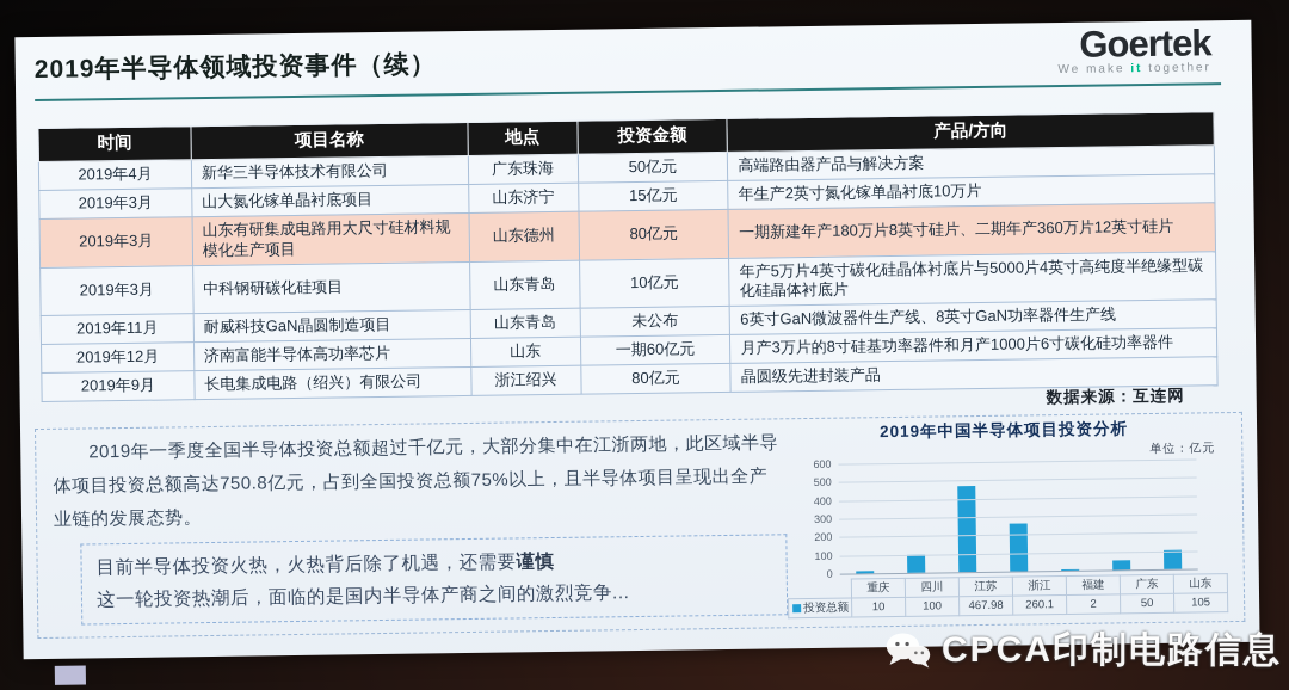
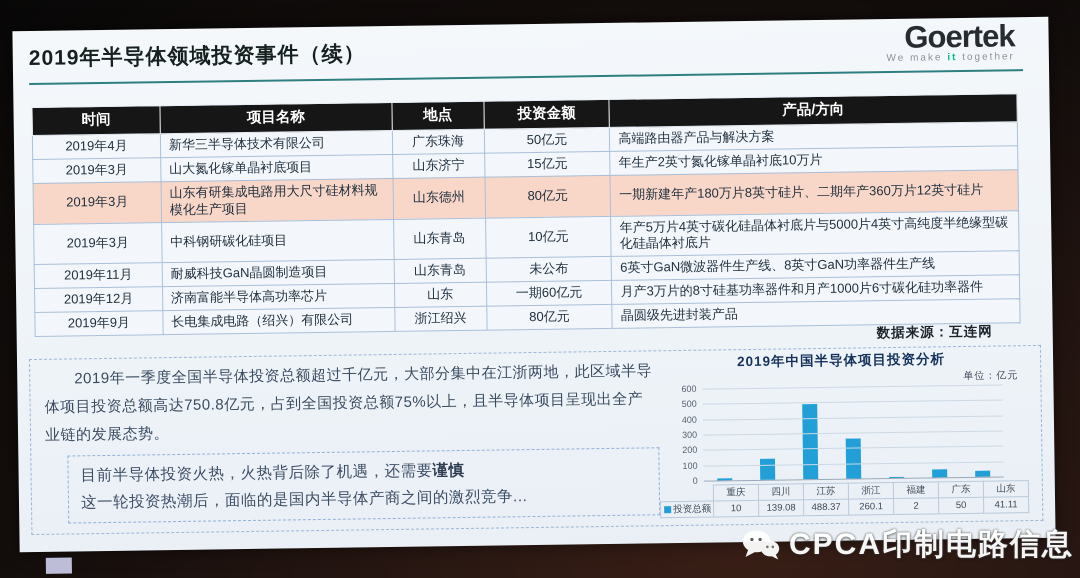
四川: 100 -> 139.08
江苏: 467.98 -> 488.37
山东: 105 -> 41.11
